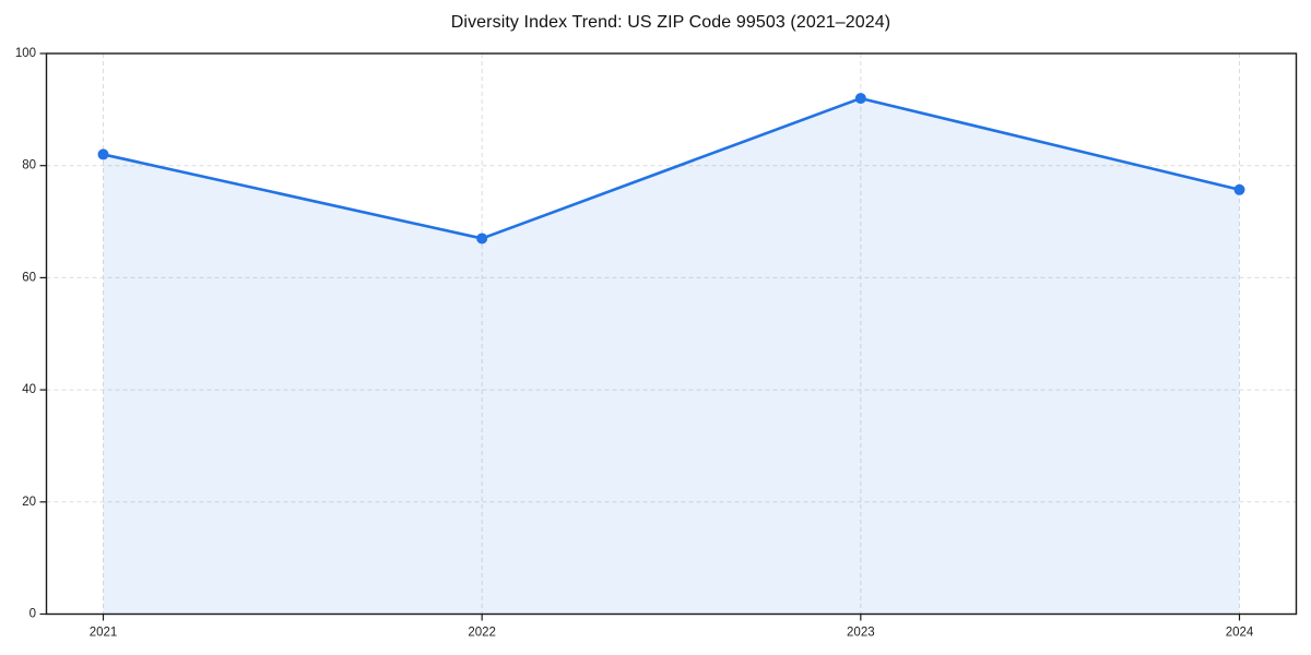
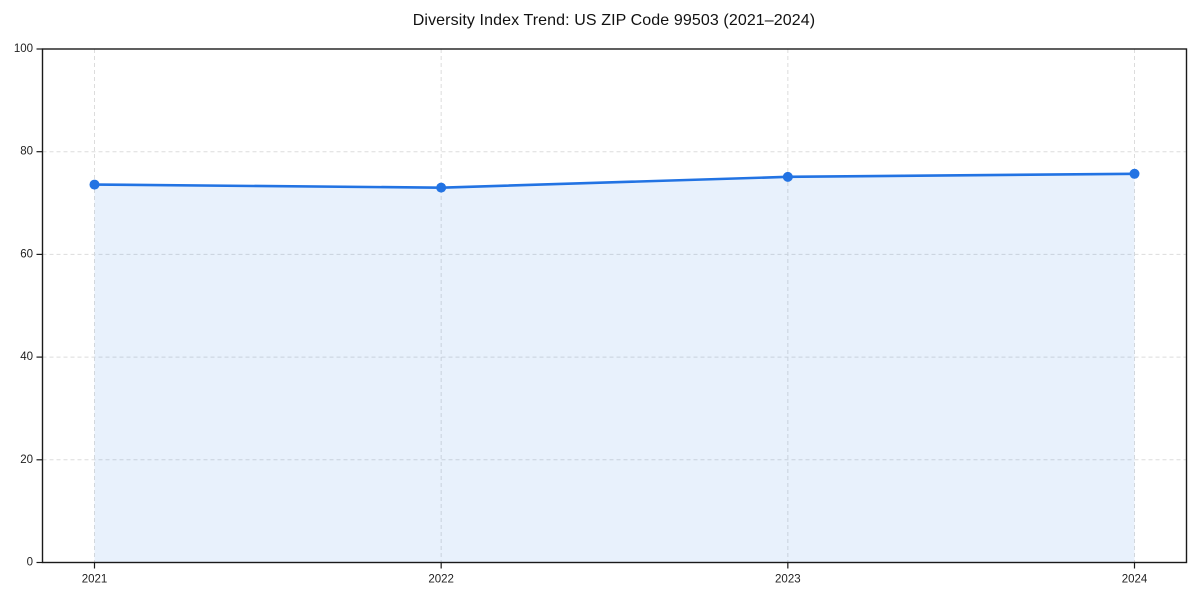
2021: 82 -> 74
2022: 67 -> 73
2023: 92 -> 75
